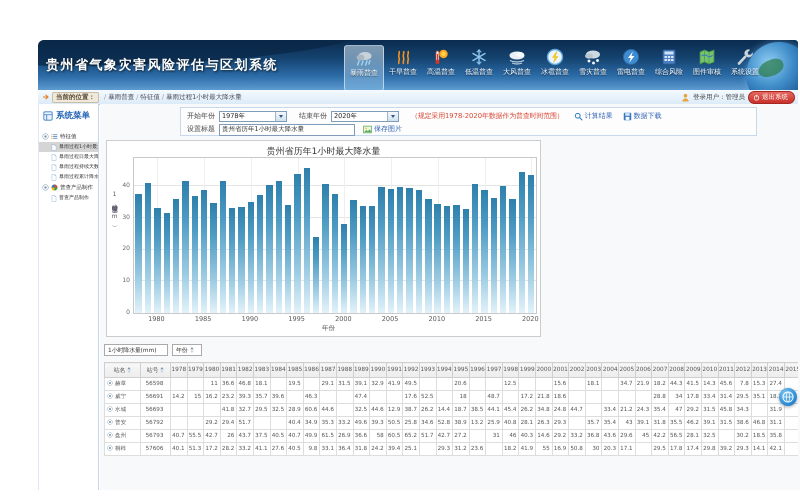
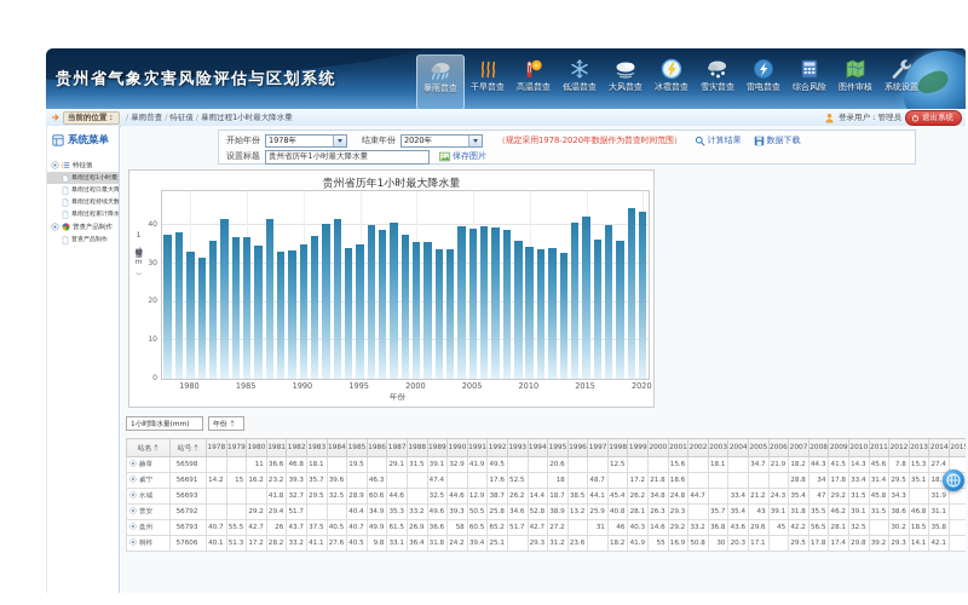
1979: 41 -> 38
1985: 39 -> 37
1995: 44 -> 35
1996: 46 -> 40
1997: 24 -> 39
2000: 28 -> 36
2015: 39 -> 42
